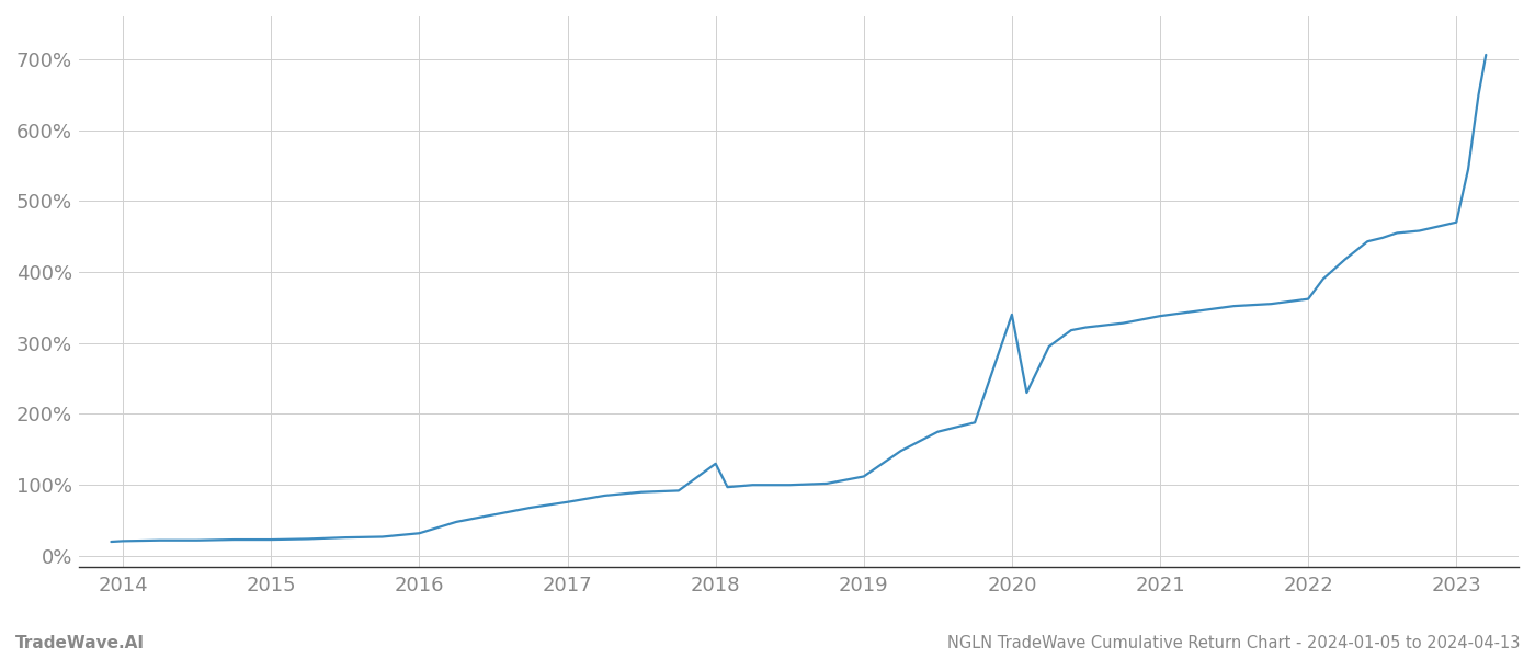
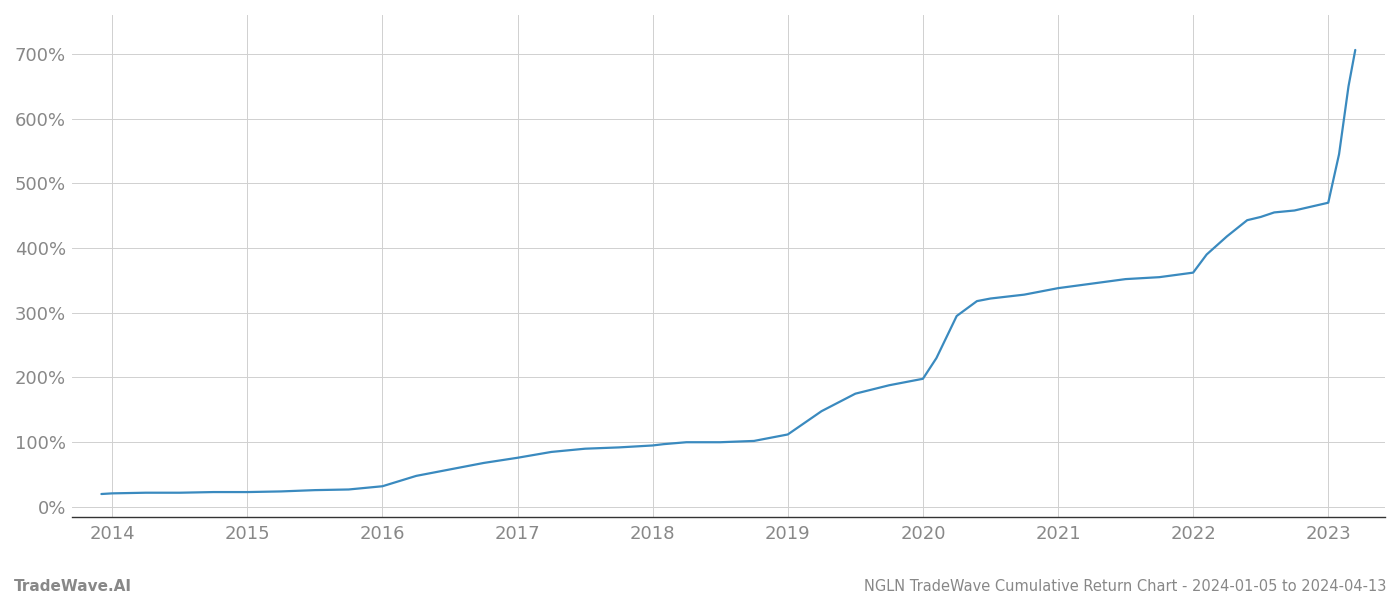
2018: 130% -> 95%
2020: 340% -> 198%
